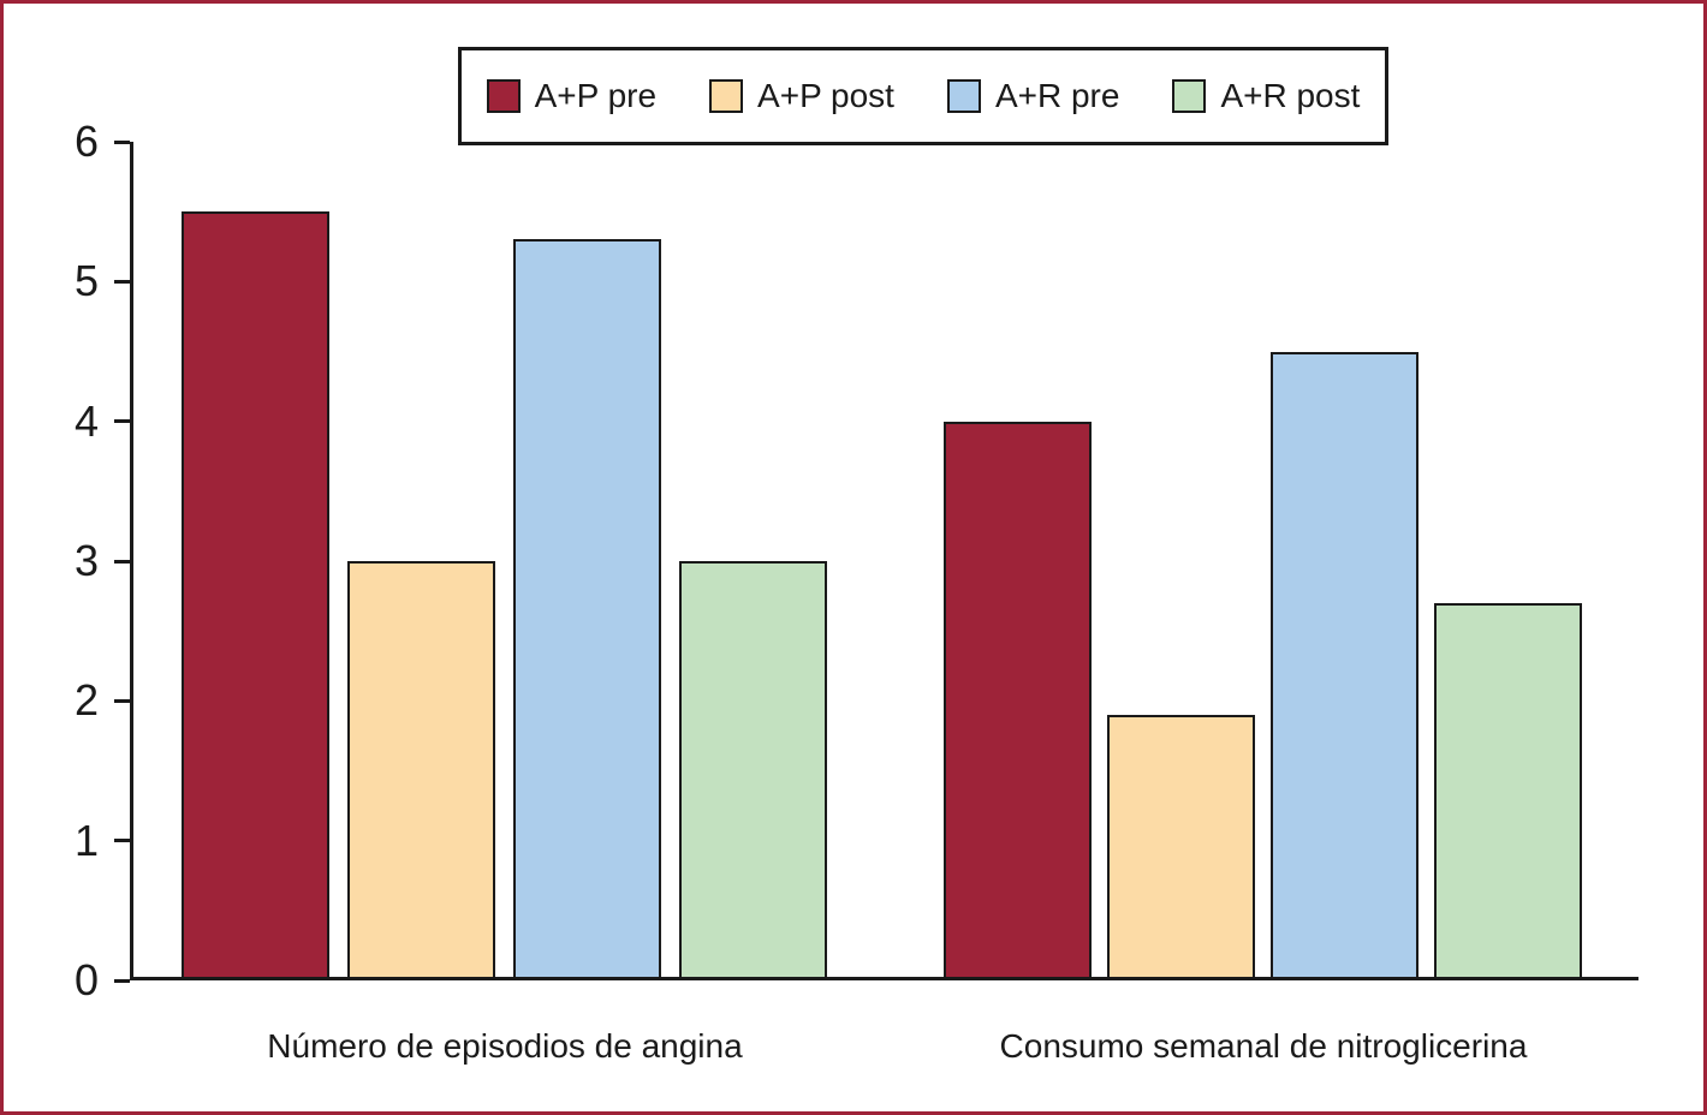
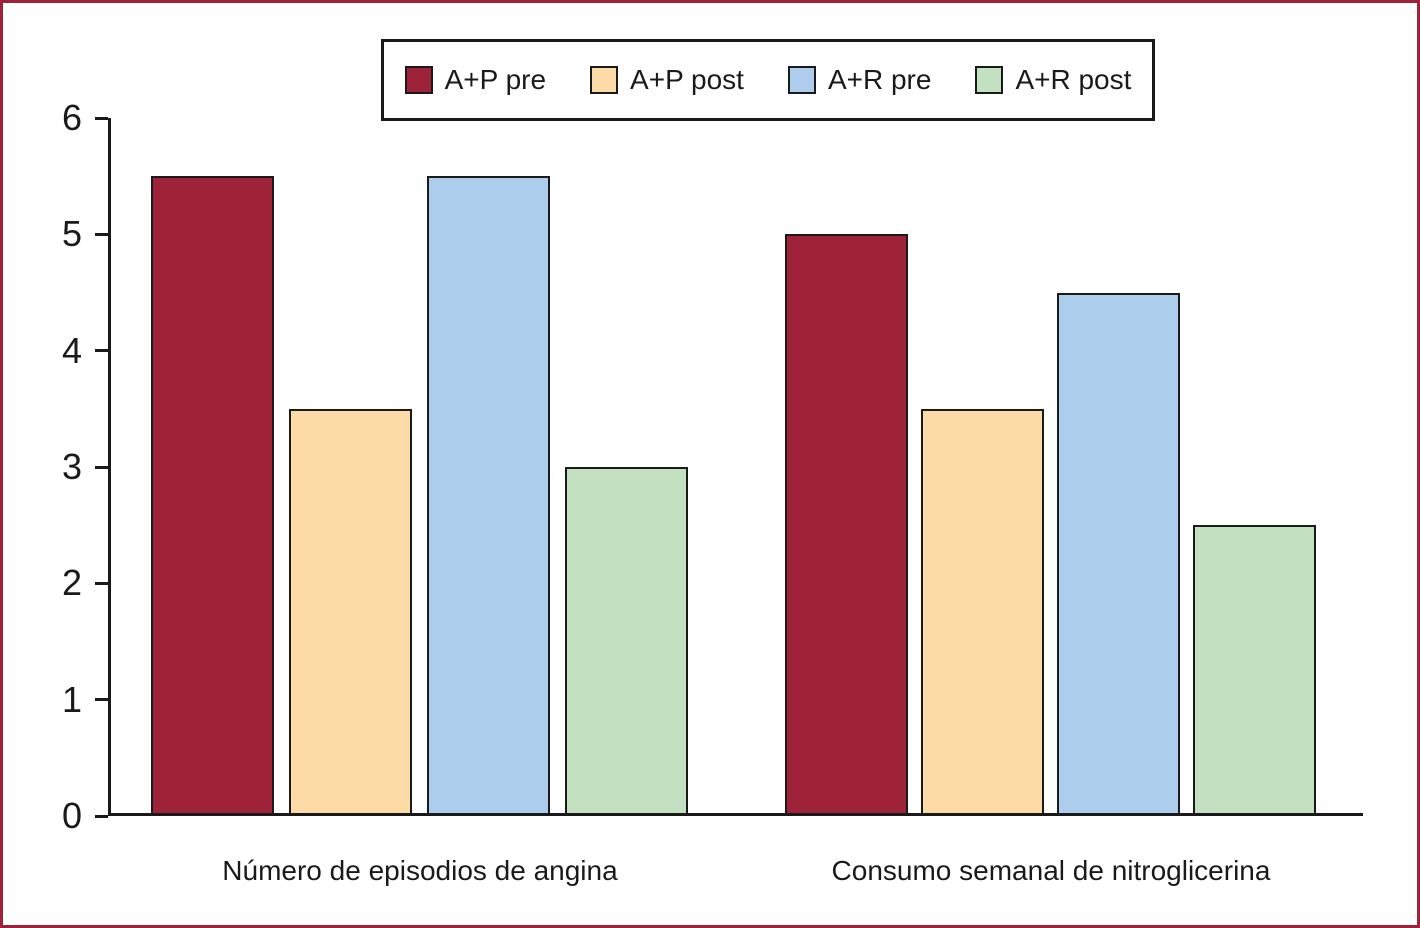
A+P post/Número de episodios de angina: 3.0 -> 3.5
A+R pre/Número de episodios de angina: 5.3 -> 5.5
A+P pre/Consumo semanal de nitroglicerina: 4.0 -> 5.0
A+P post/Consumo semanal de nitroglicerina: 1.9 -> 3.5
A+R post/Consumo semanal de nitroglicerina: 2.7 -> 2.5
